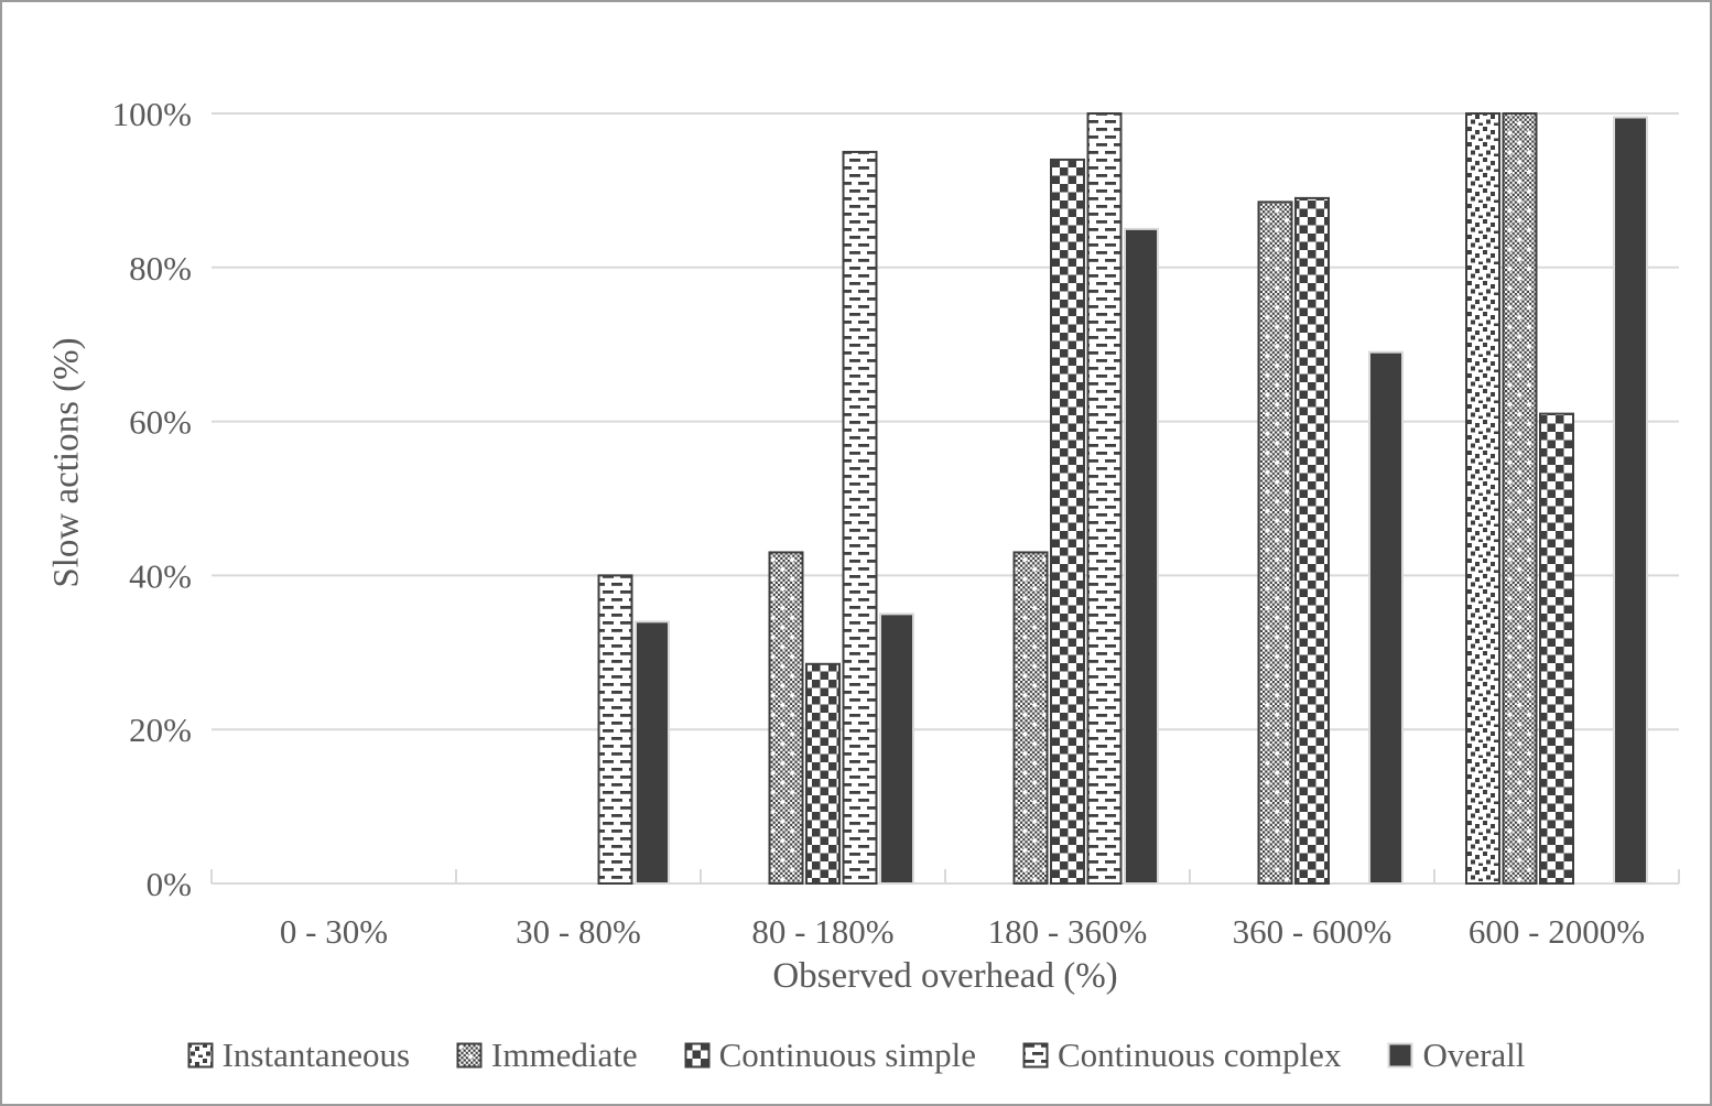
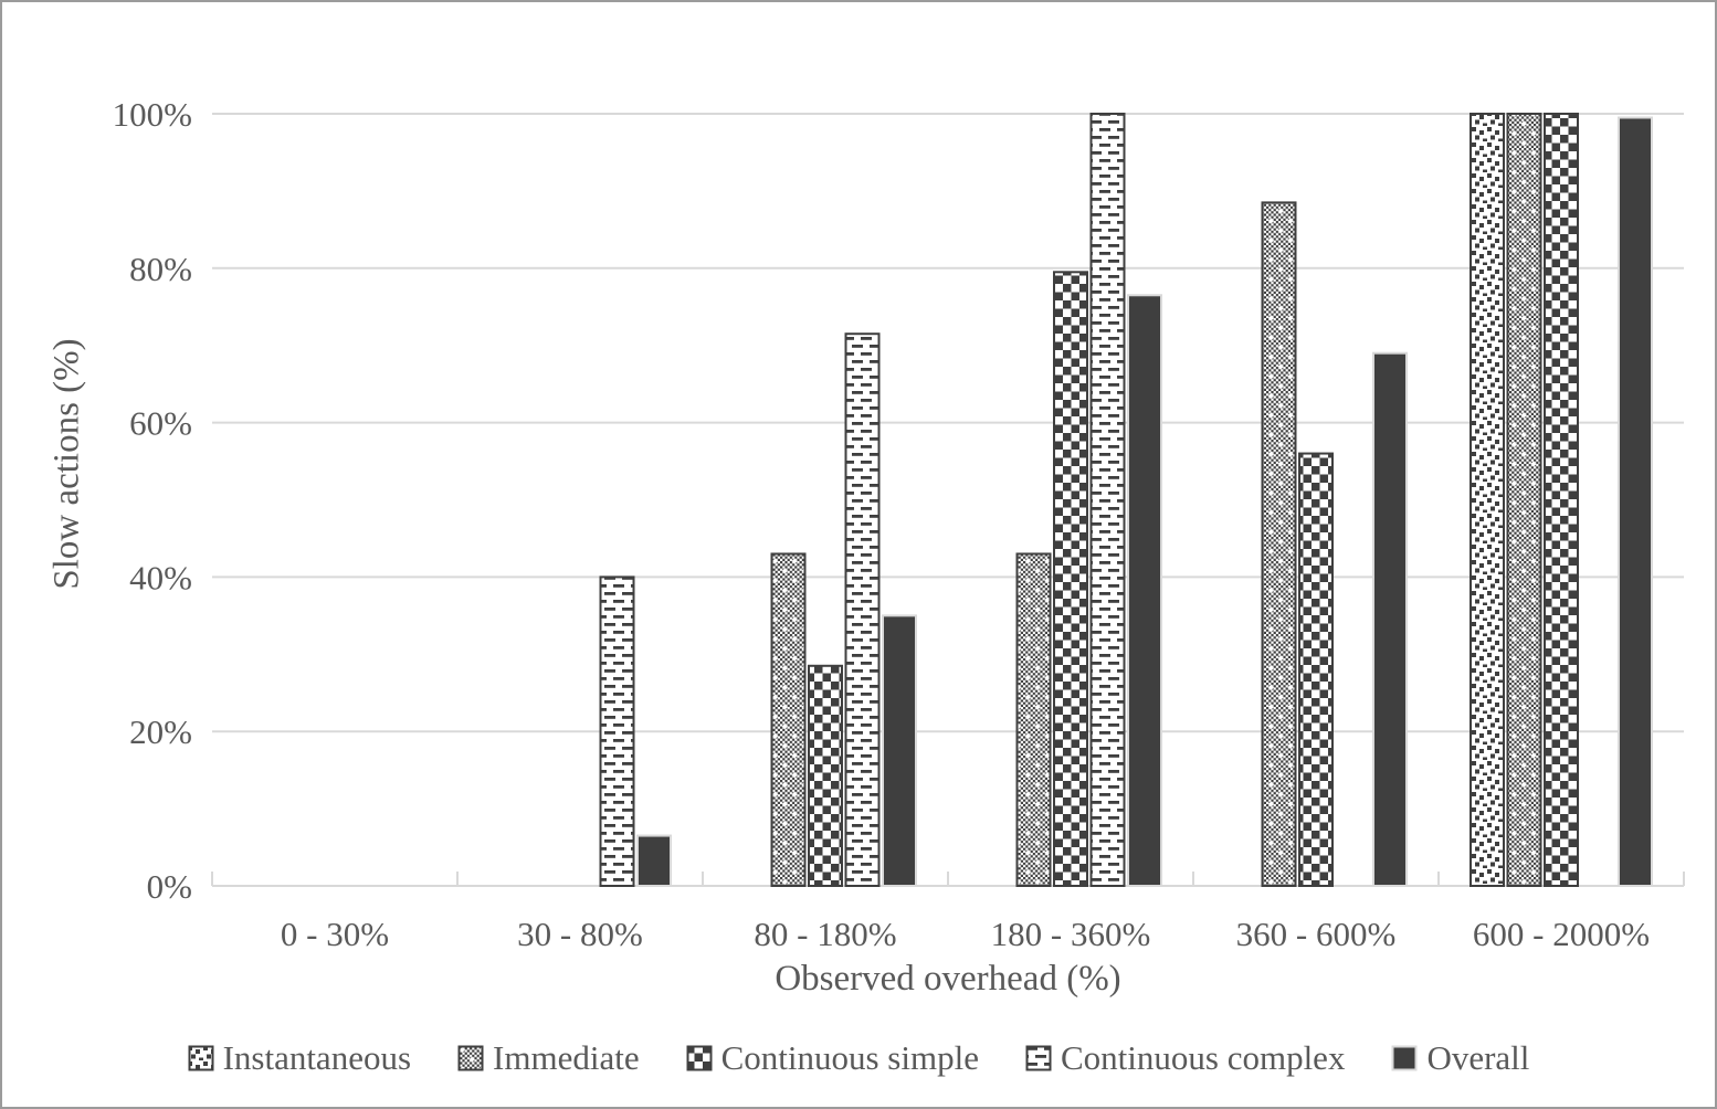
Overall/30 - 80%: 34% -> 6%
Continuous complex/80 - 180%: 95% -> 72%
Continuous simple/180 - 360%: 94% -> 80%
Overall/180 - 360%: 85% -> 76%
Continuous simple/360 - 600%: 89% -> 56%
Continuous simple/600 - 2000%: 61% -> 100%
